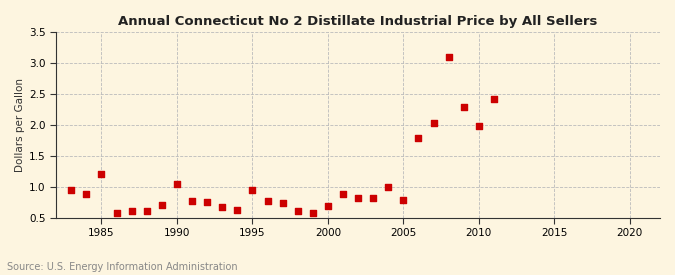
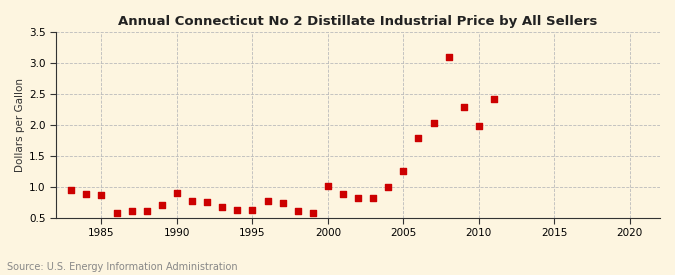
1985: 1.20 -> 0.87
1990: 1.04 -> 0.89
1995: 0.94 -> 0.62
2000: 0.68 -> 1.01
2005: 0.78 -> 1.26
